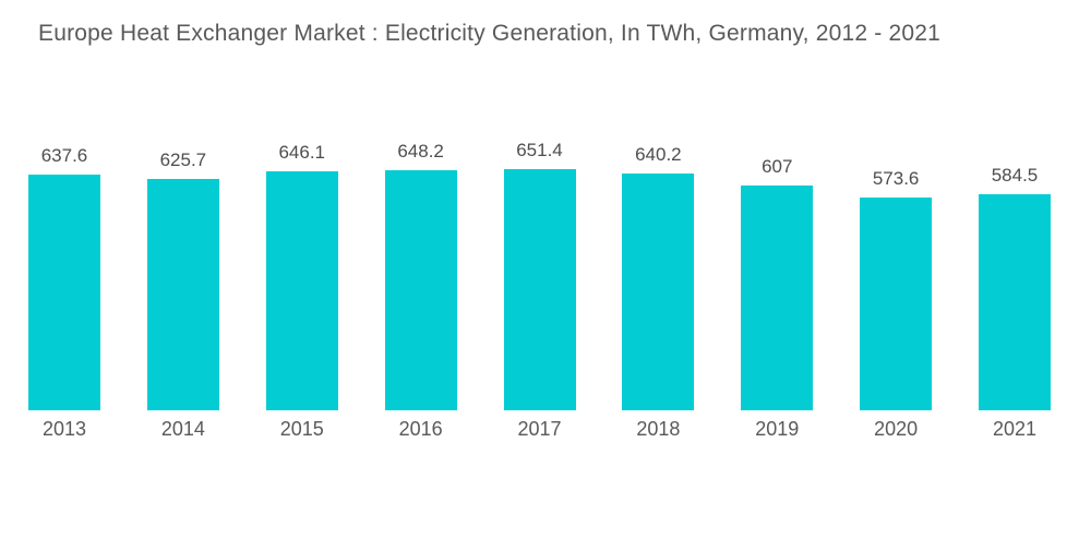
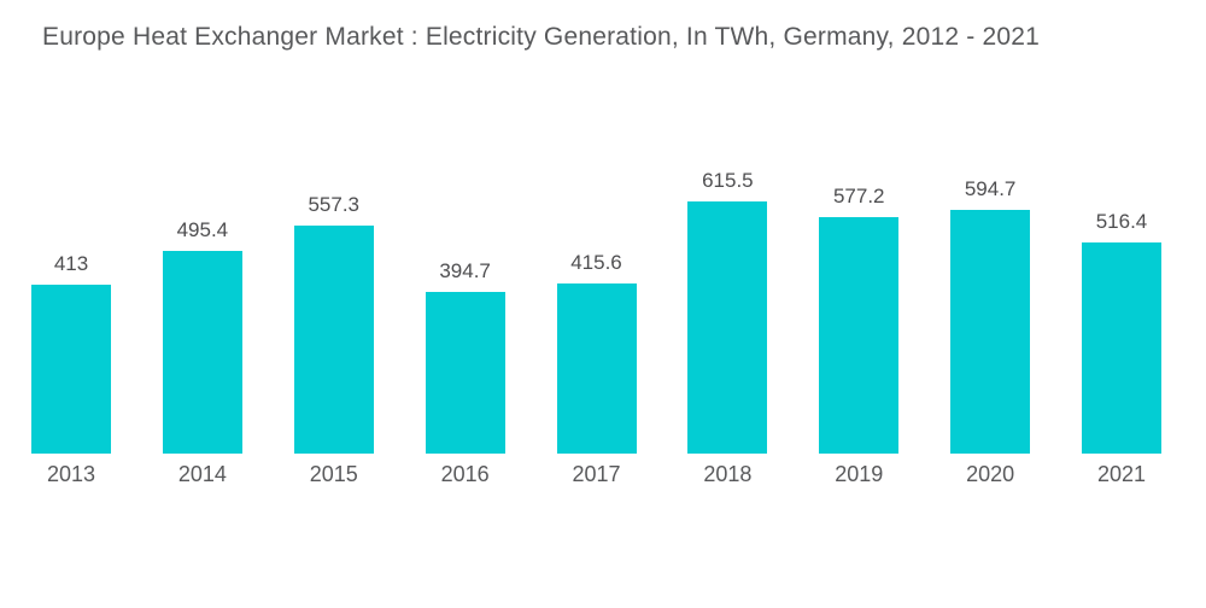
2013: 637.6 -> 413
2014: 625.7 -> 495.4
2015: 646.1 -> 557.3
2016: 648.2 -> 394.7
2017: 651.4 -> 415.6
2018: 640.2 -> 615.5
2019: 607 -> 577.2
2020: 573.6 -> 594.7
2021: 584.5 -> 516.4
